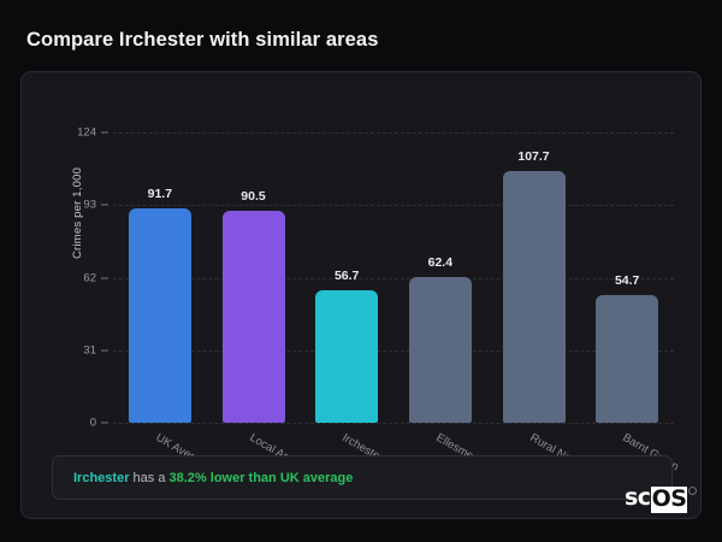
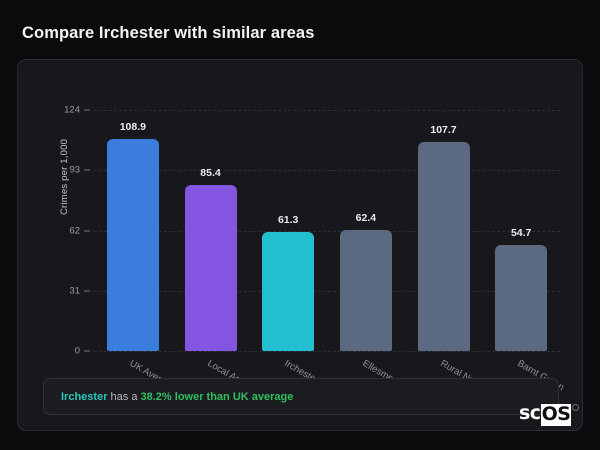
UK Average: 91.7 -> 108.9
Local Area: 90.5 -> 85.4
Irchester: 56.7 -> 61.3
